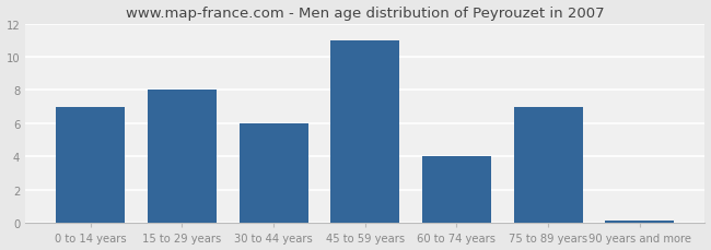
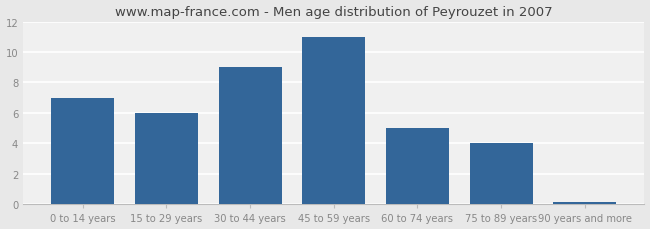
15 to 29 years: 8.0 -> 6.0
30 to 44 years: 6.0 -> 9.0
60 to 74 years: 4.0 -> 5.0
75 to 89 years: 7.0 -> 4.0
